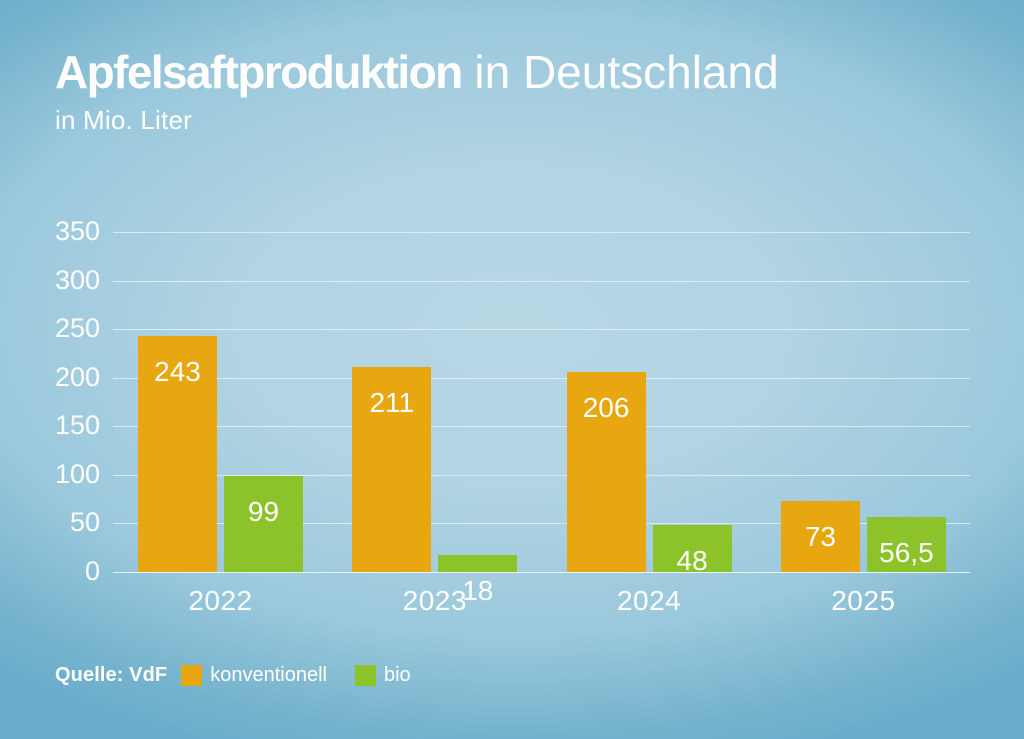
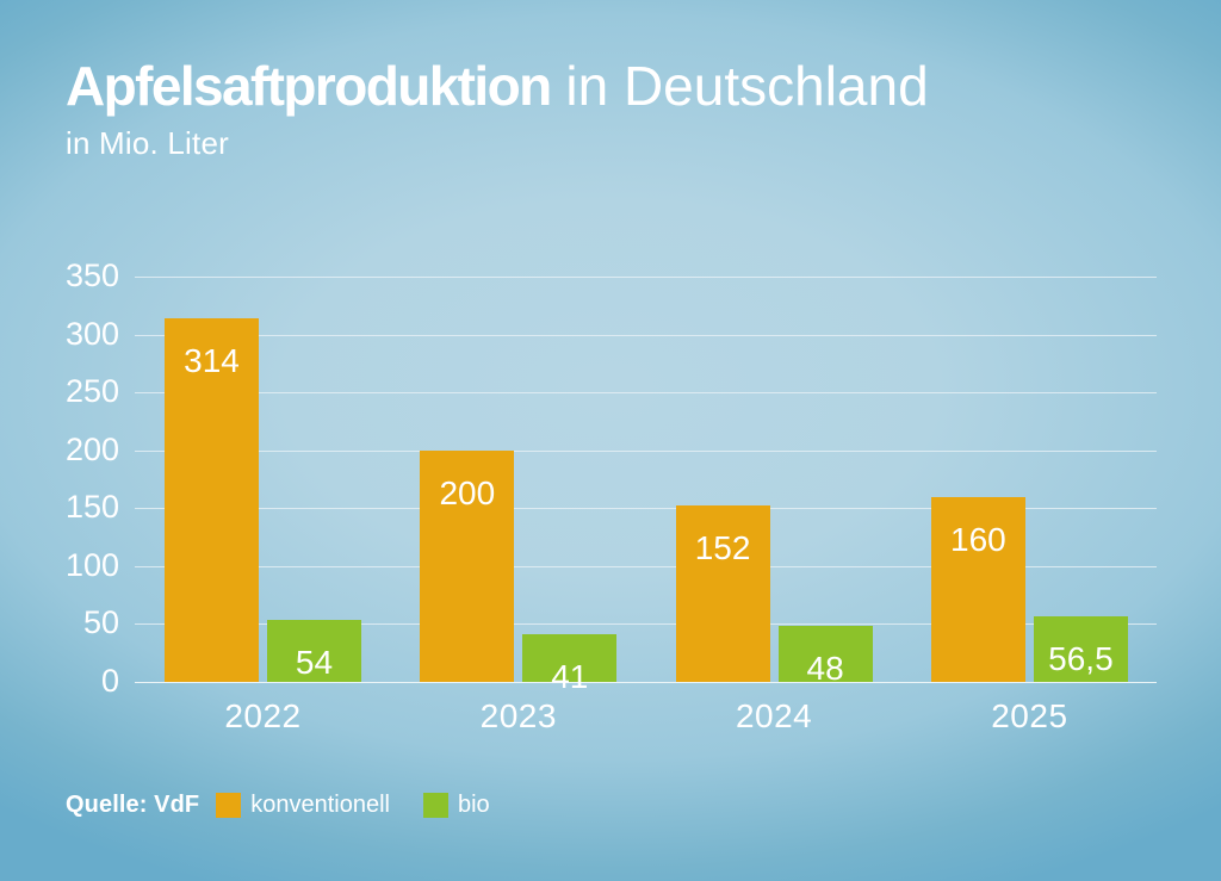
konventionell/2022: 243 -> 314
bio/2022: 99 -> 54
konventionell/2023: 211 -> 200
bio/2023: 18 -> 41
konventionell/2024: 206 -> 152
konventionell/2025: 73 -> 160
